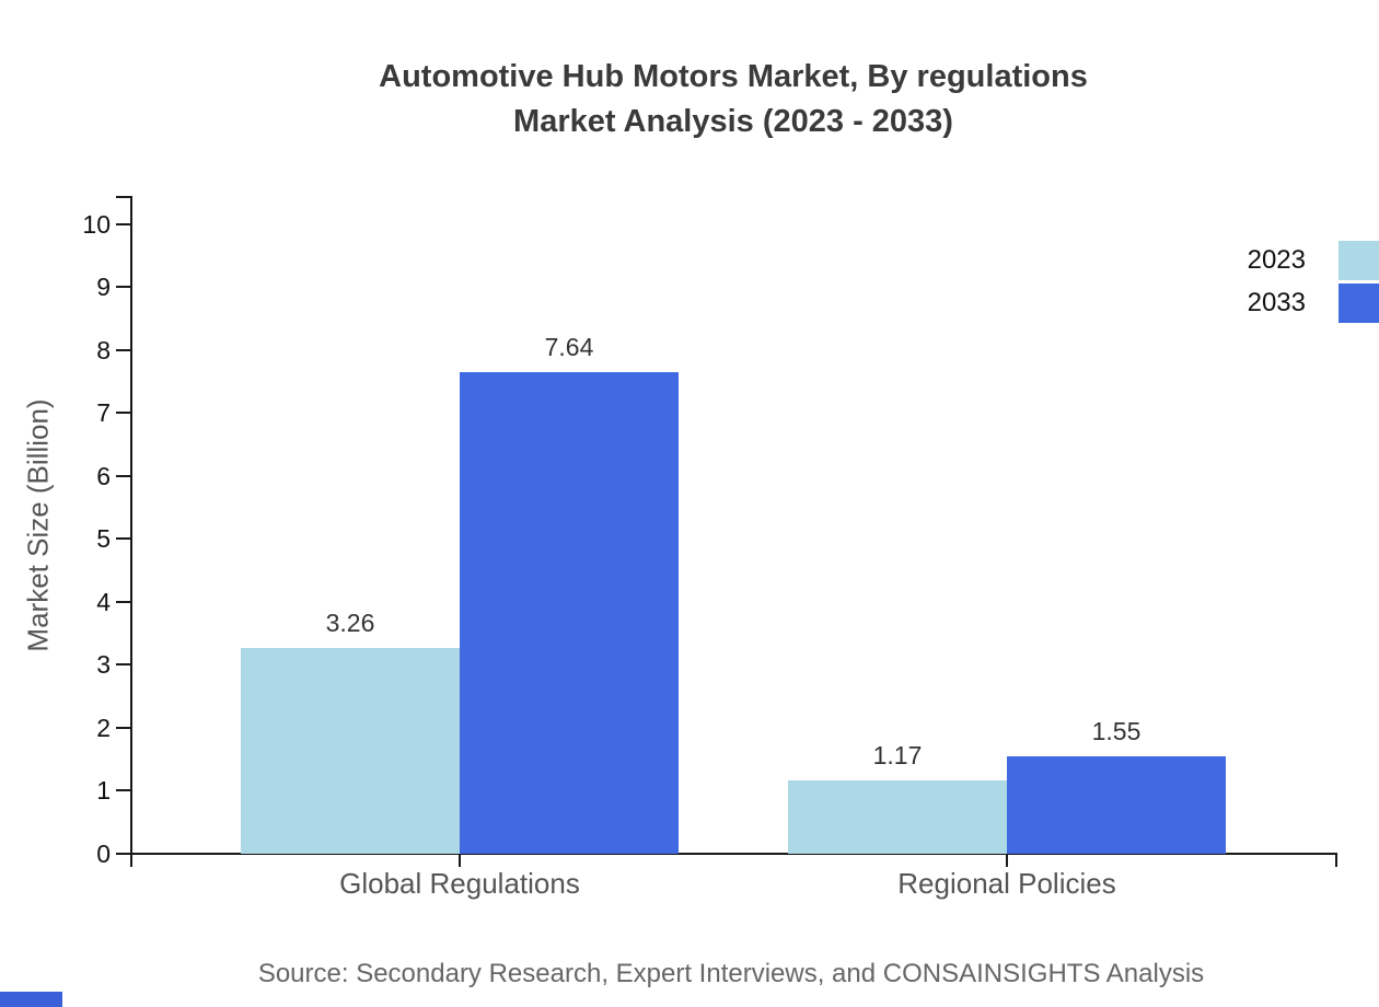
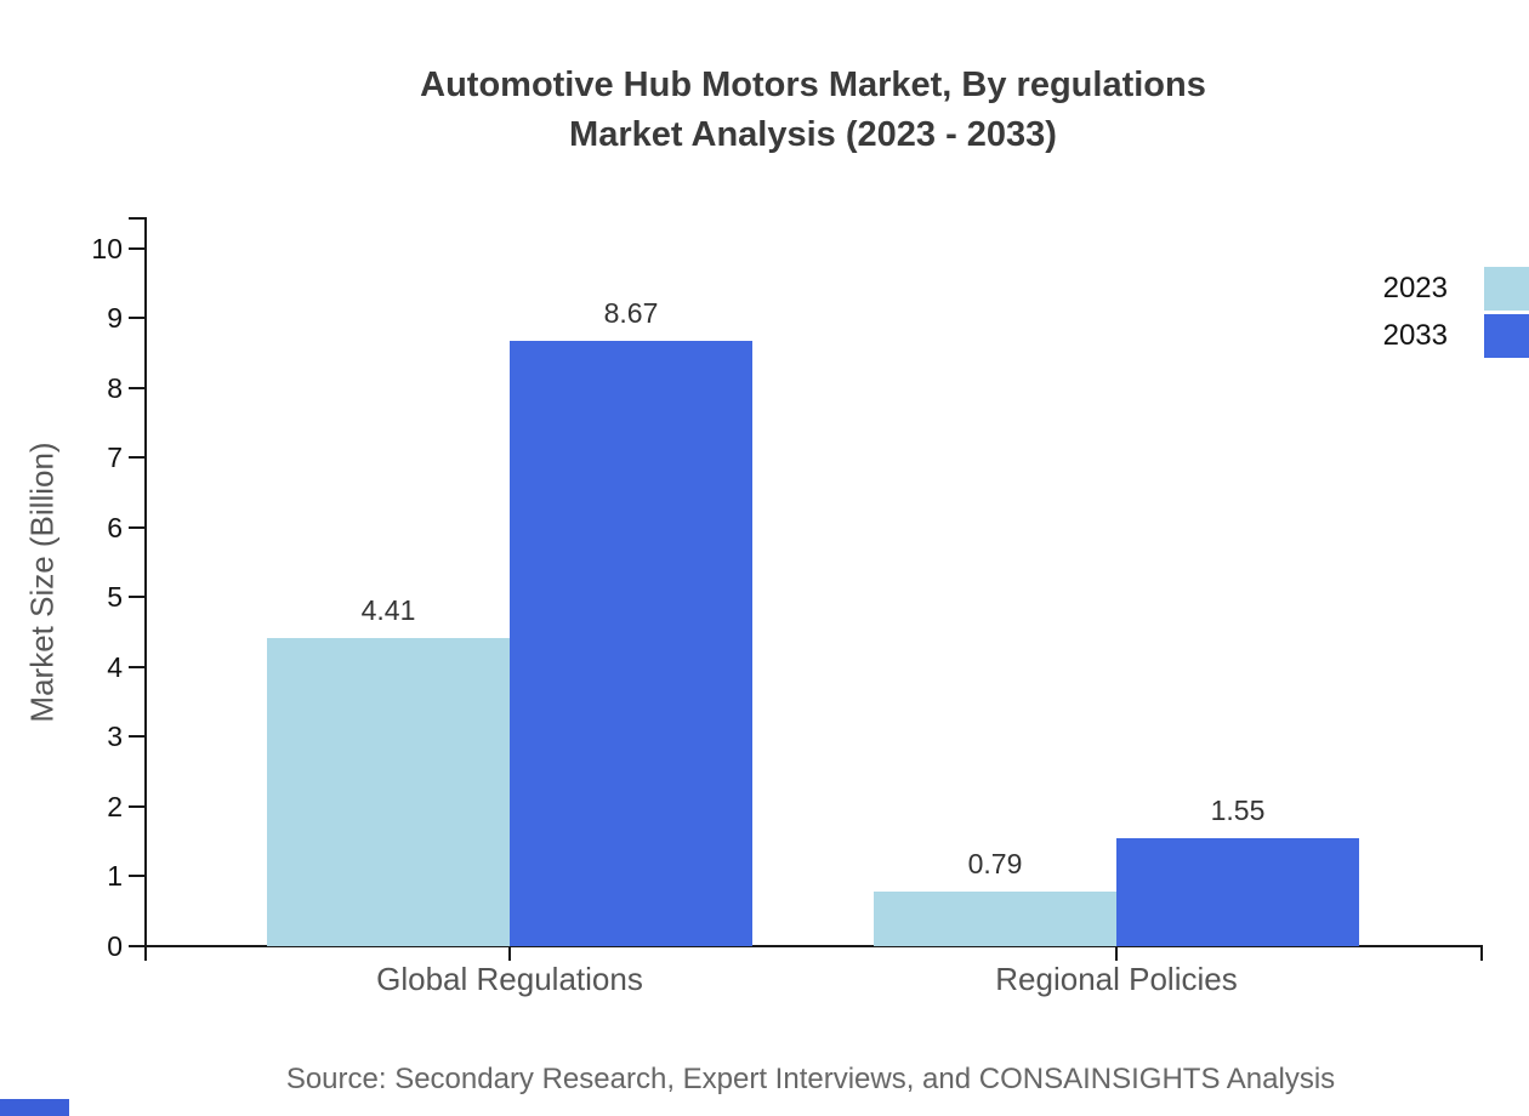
2023/Global Regulations: 3.26 -> 4.41
2033/Global Regulations: 7.64 -> 8.67
2023/Regional Policies: 1.17 -> 0.79
